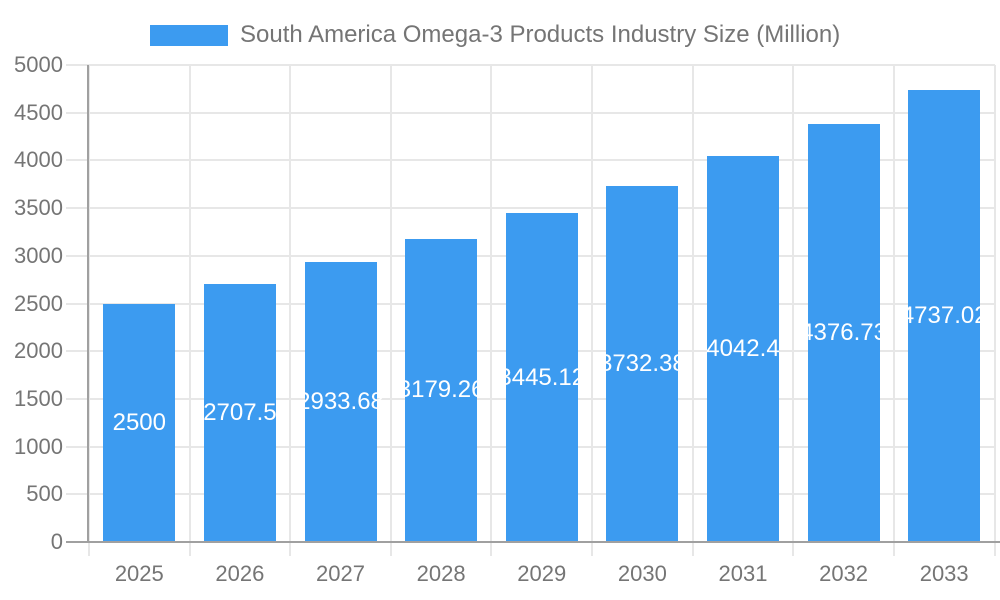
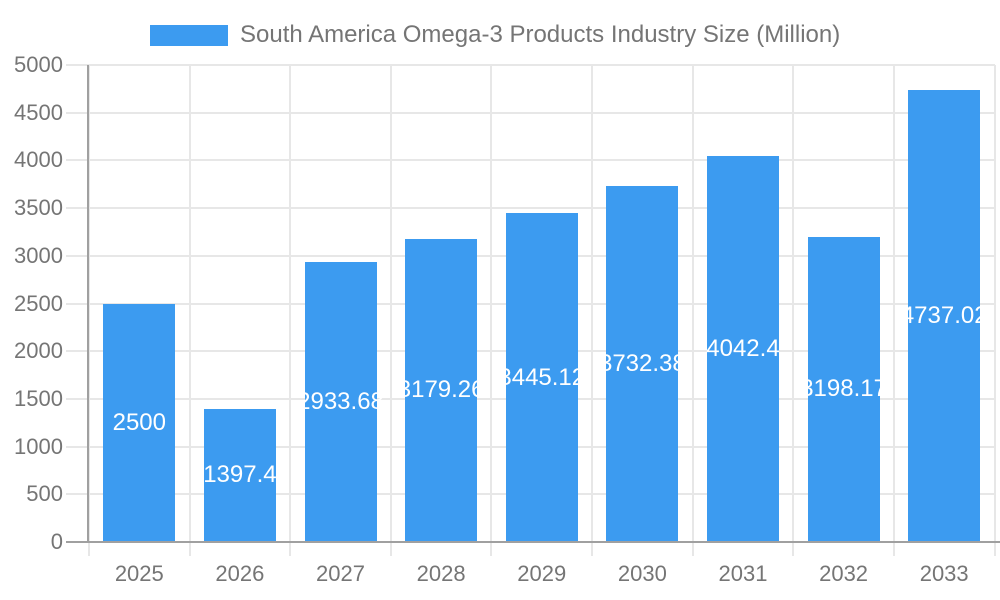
2026: 2707.5 -> 1397.4
2032: 4376.73 -> 3198.17
